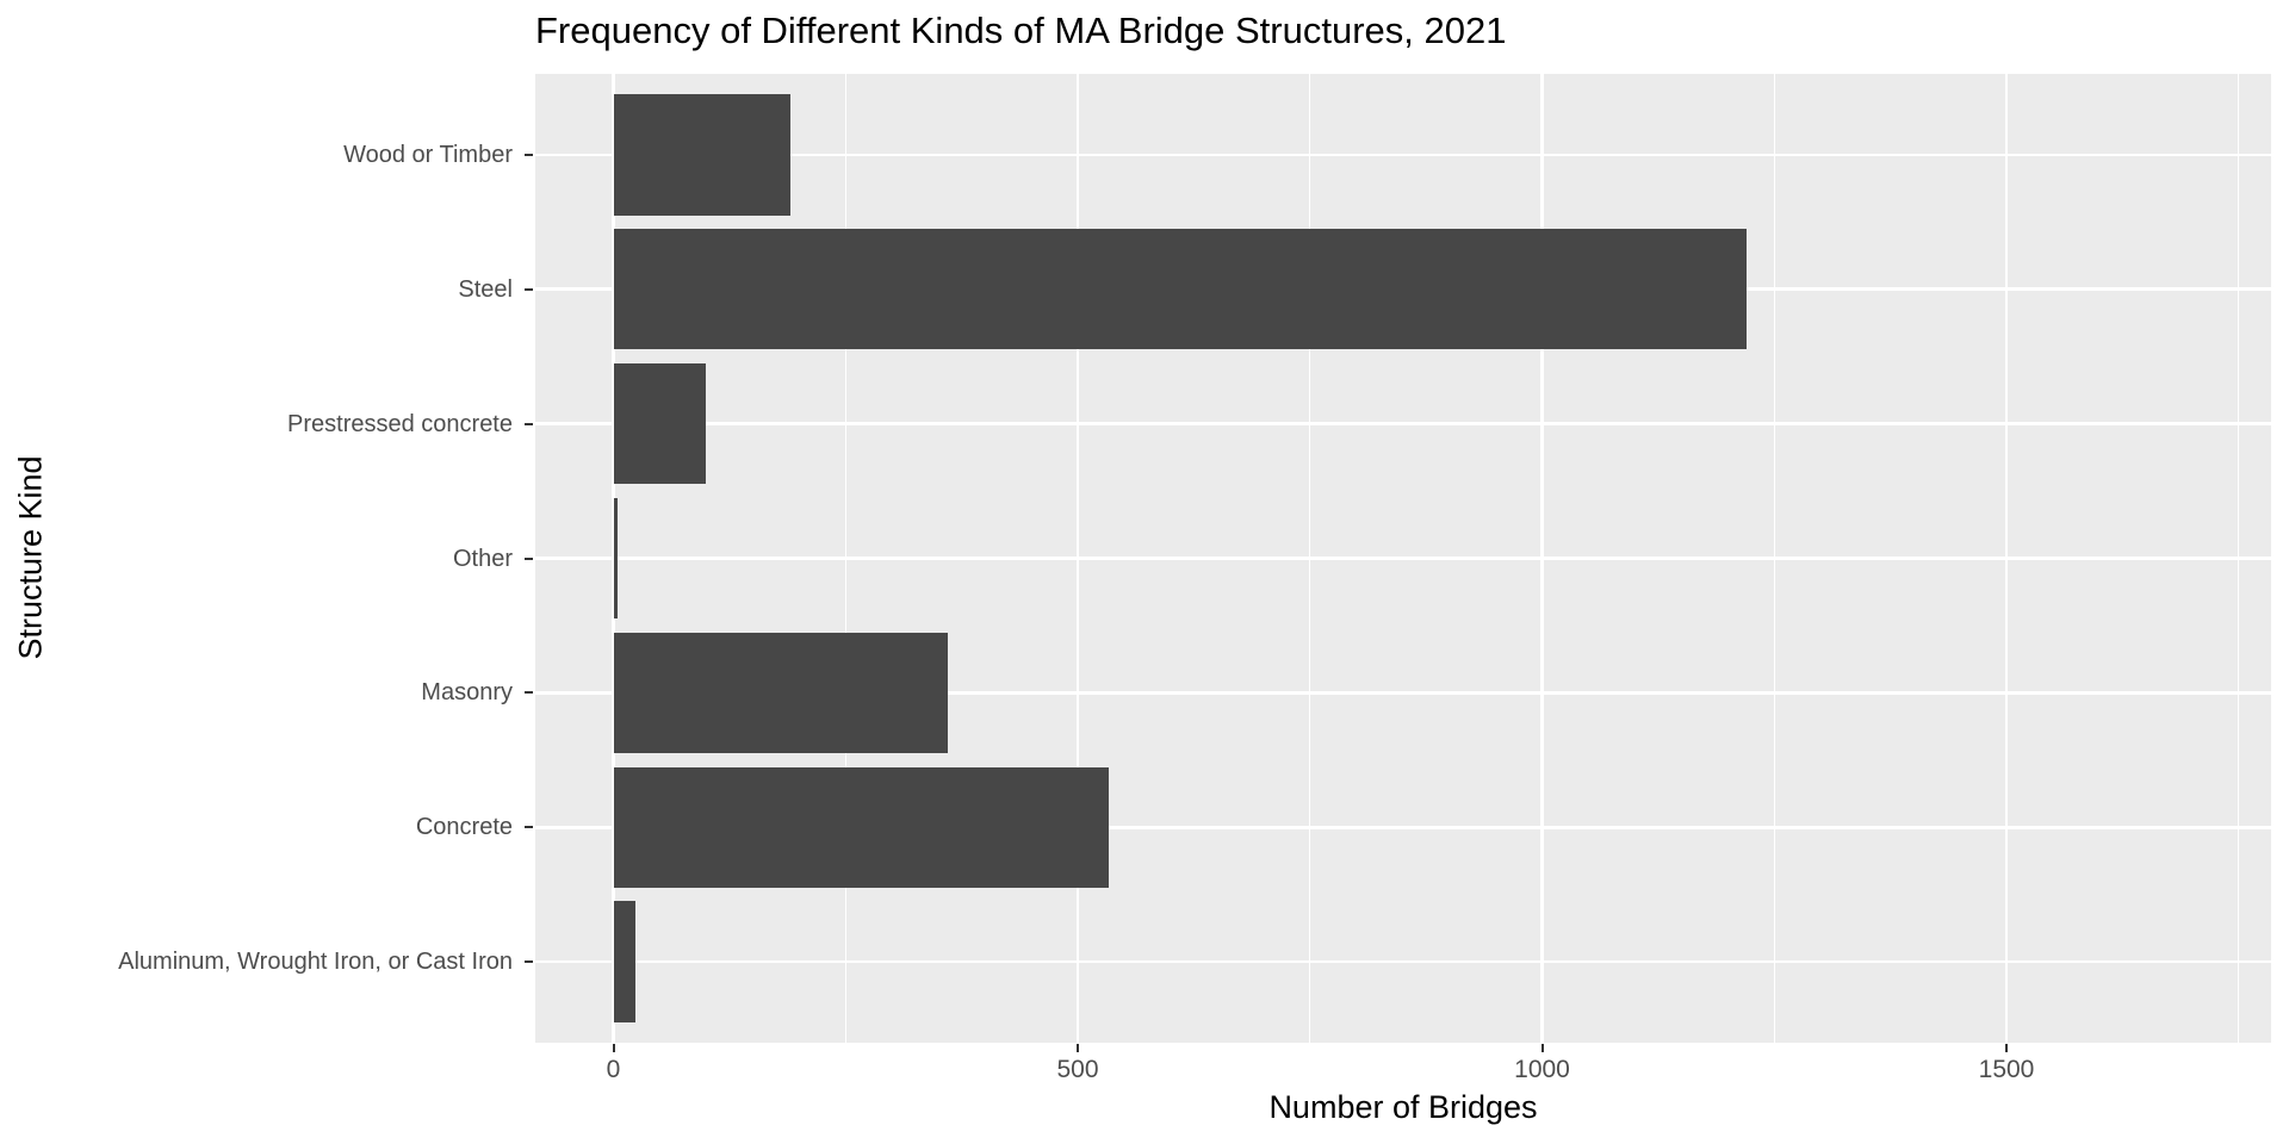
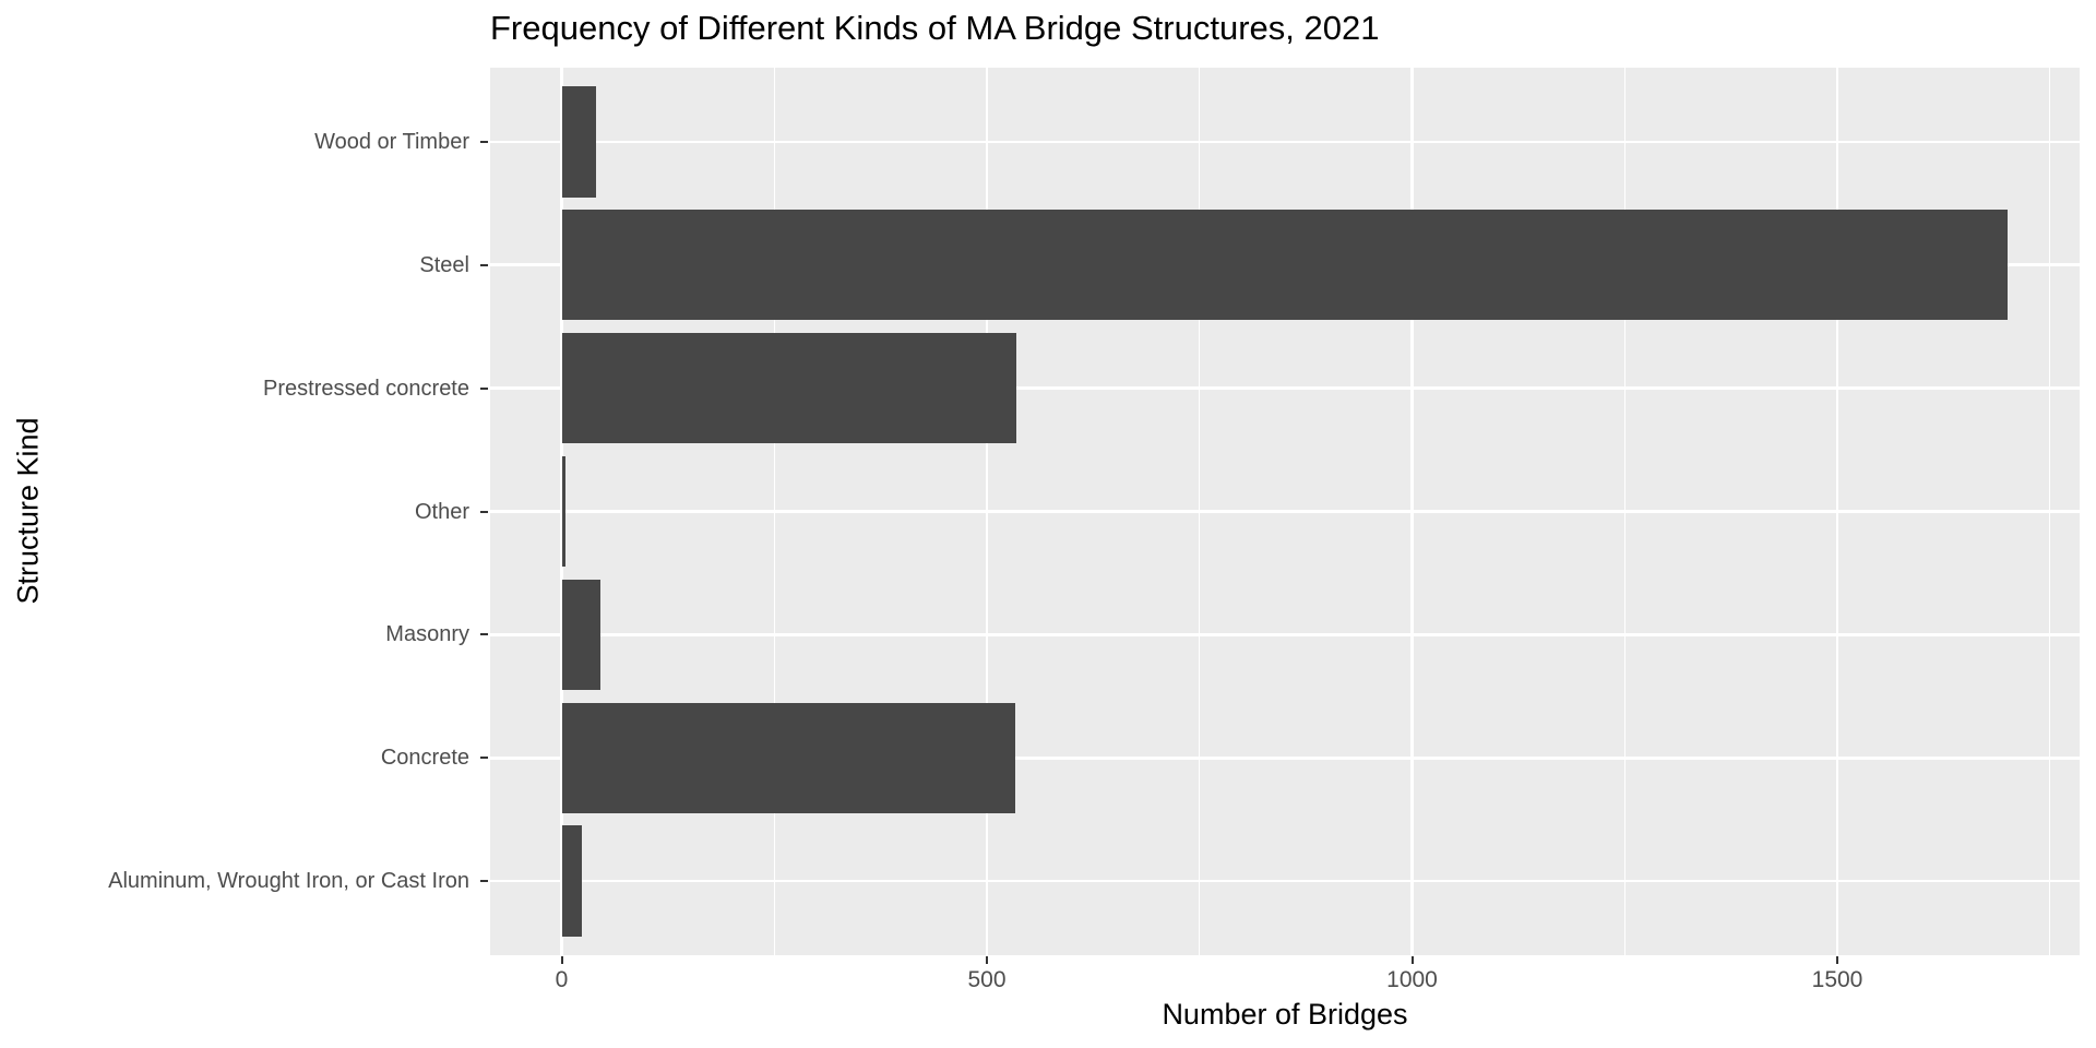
Wood or Timber: 190 -> 40
Steel: 1220 -> 1700
Prestressed concrete: 100 -> 540
Masonry: 360 -> 40
